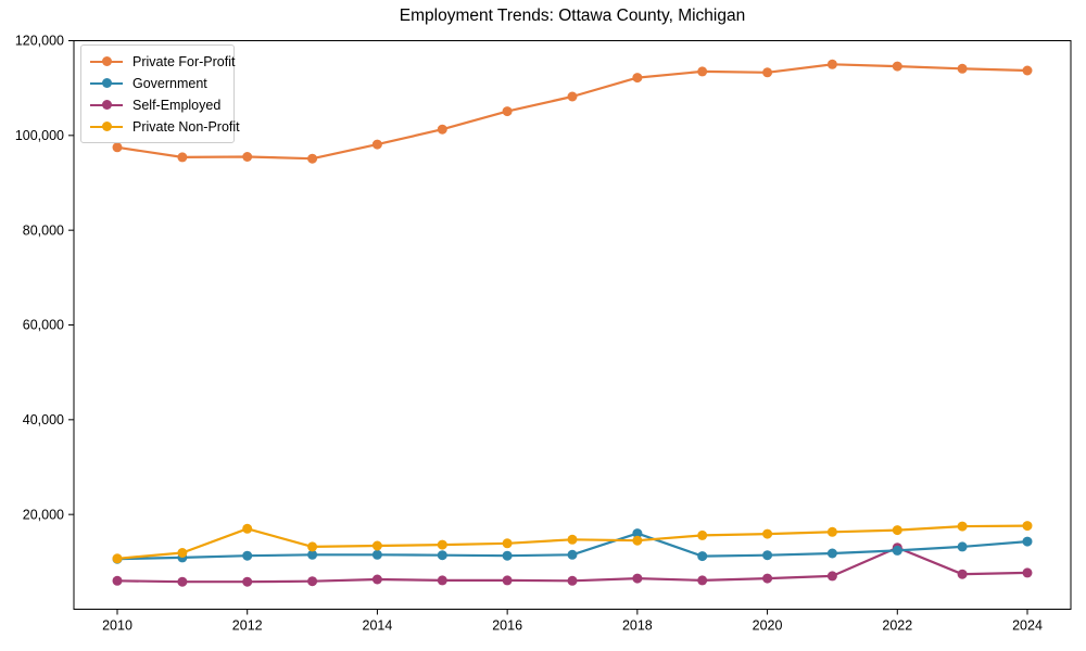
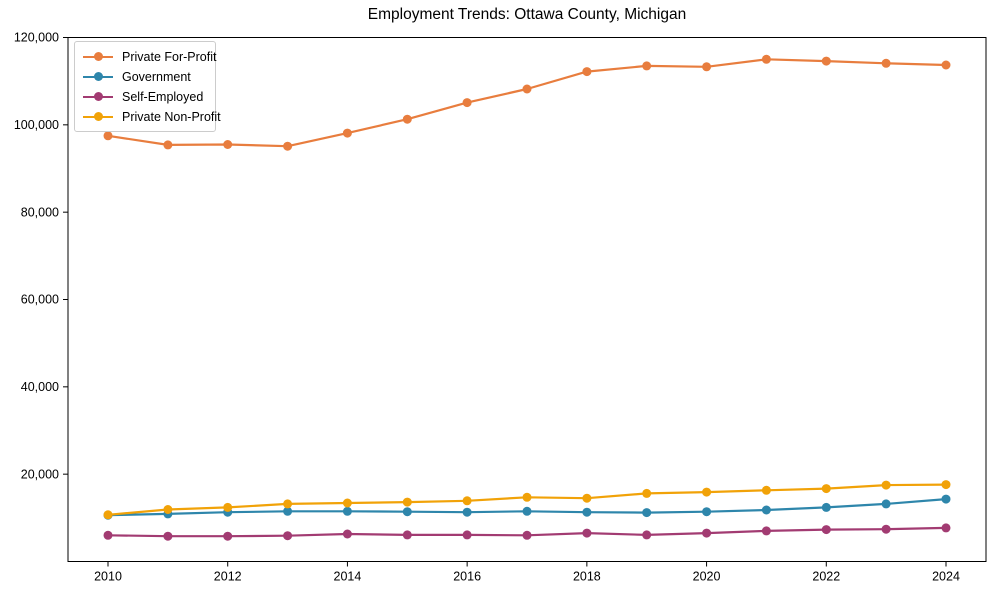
Private Non-Profit/2012: 17000 -> 12000
Government/2018: 16000 -> 11000
Self-Employed/2022: 13000 -> 7000
